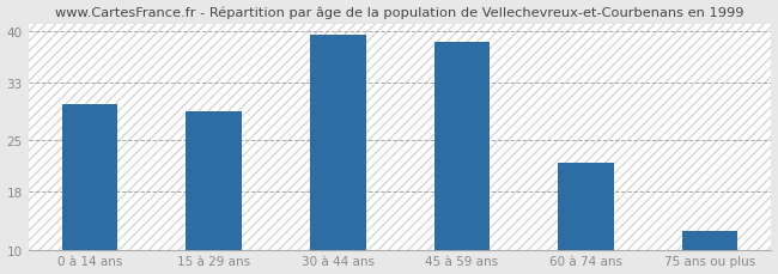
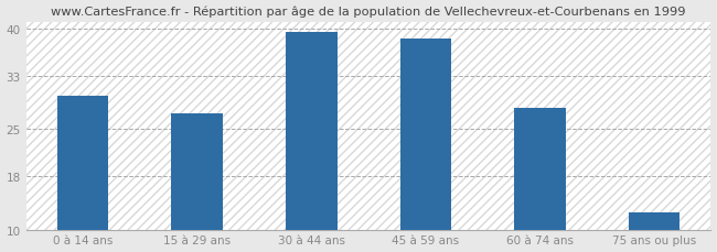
15 à 29 ans: 29.0 -> 27.4
60 à 74 ans: 22.0 -> 28.2
